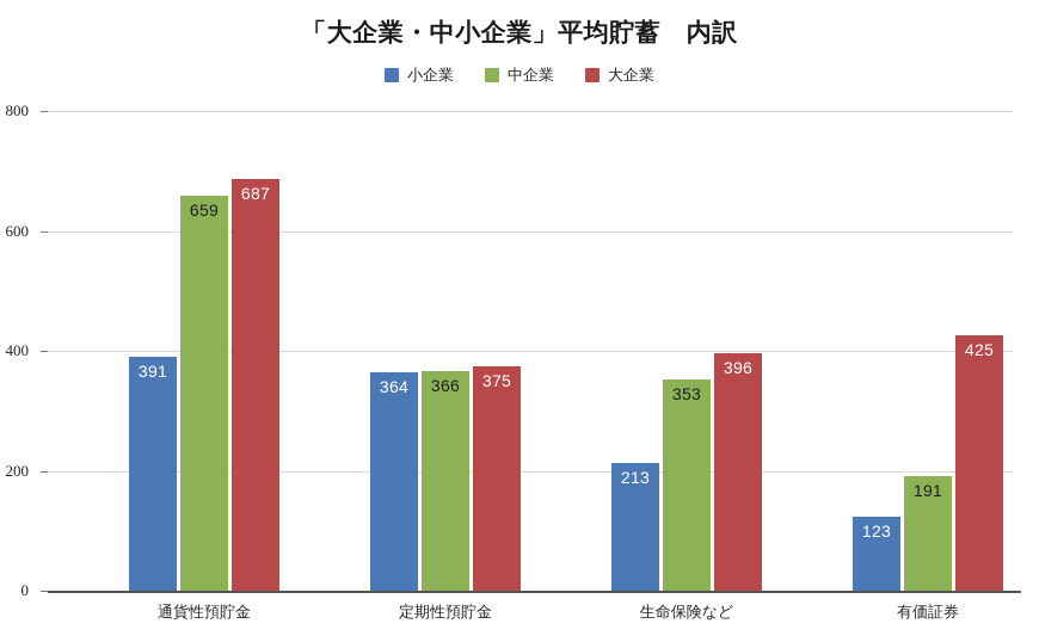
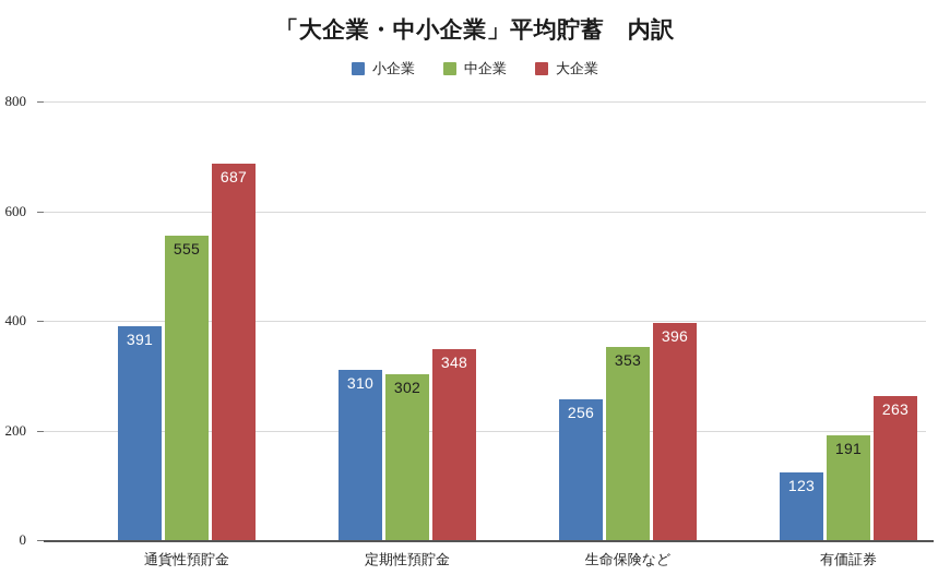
中企業/通貨性預貯金: 659 -> 555
小企業/定期性預貯金: 364 -> 310
中企業/定期性預貯金: 366 -> 302
大企業/定期性預貯金: 375 -> 348
小企業/生命保険など: 213 -> 256
大企業/有価証券: 425 -> 263
